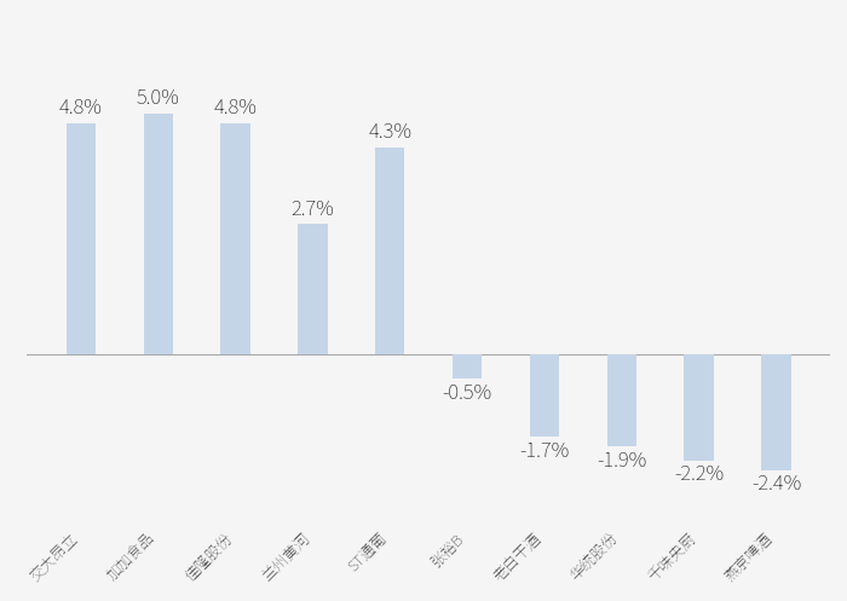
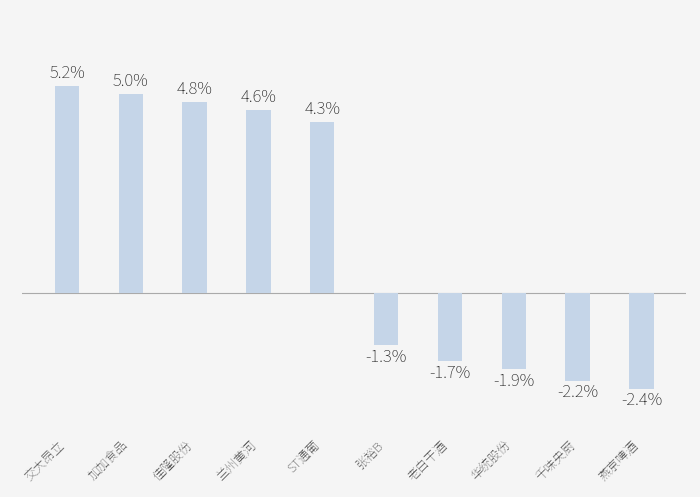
交大昂立: 4.8% -> 5.2%
兰州黄河: 2.7% -> 4.6%
张裕B: -0.5% -> -1.3%
